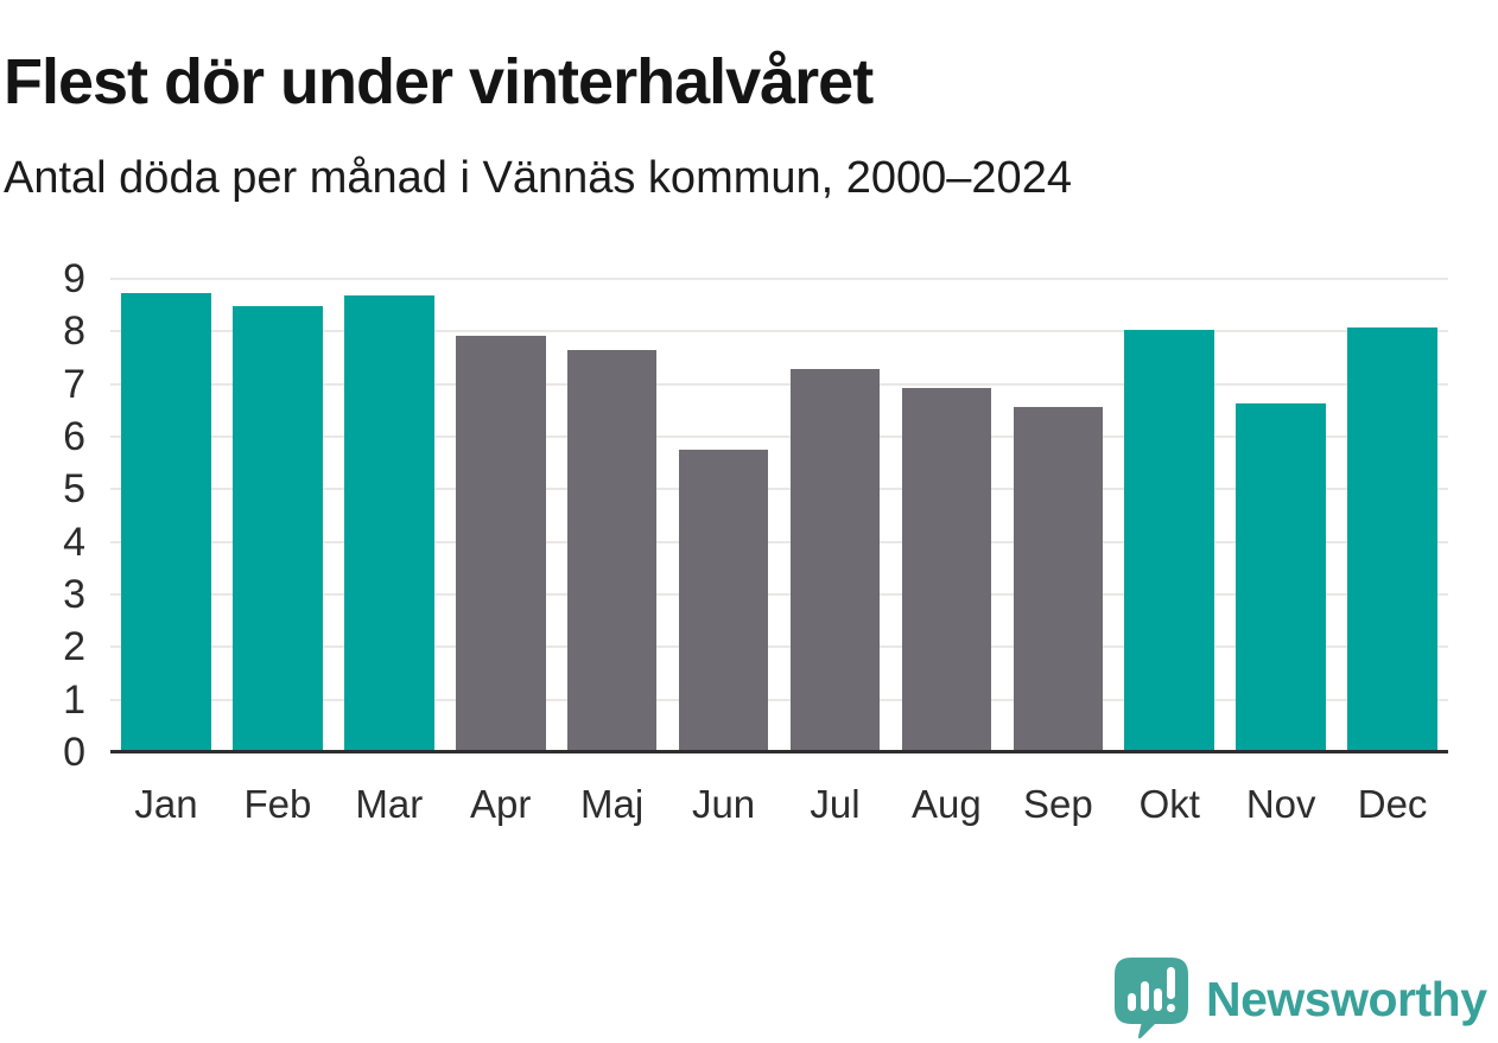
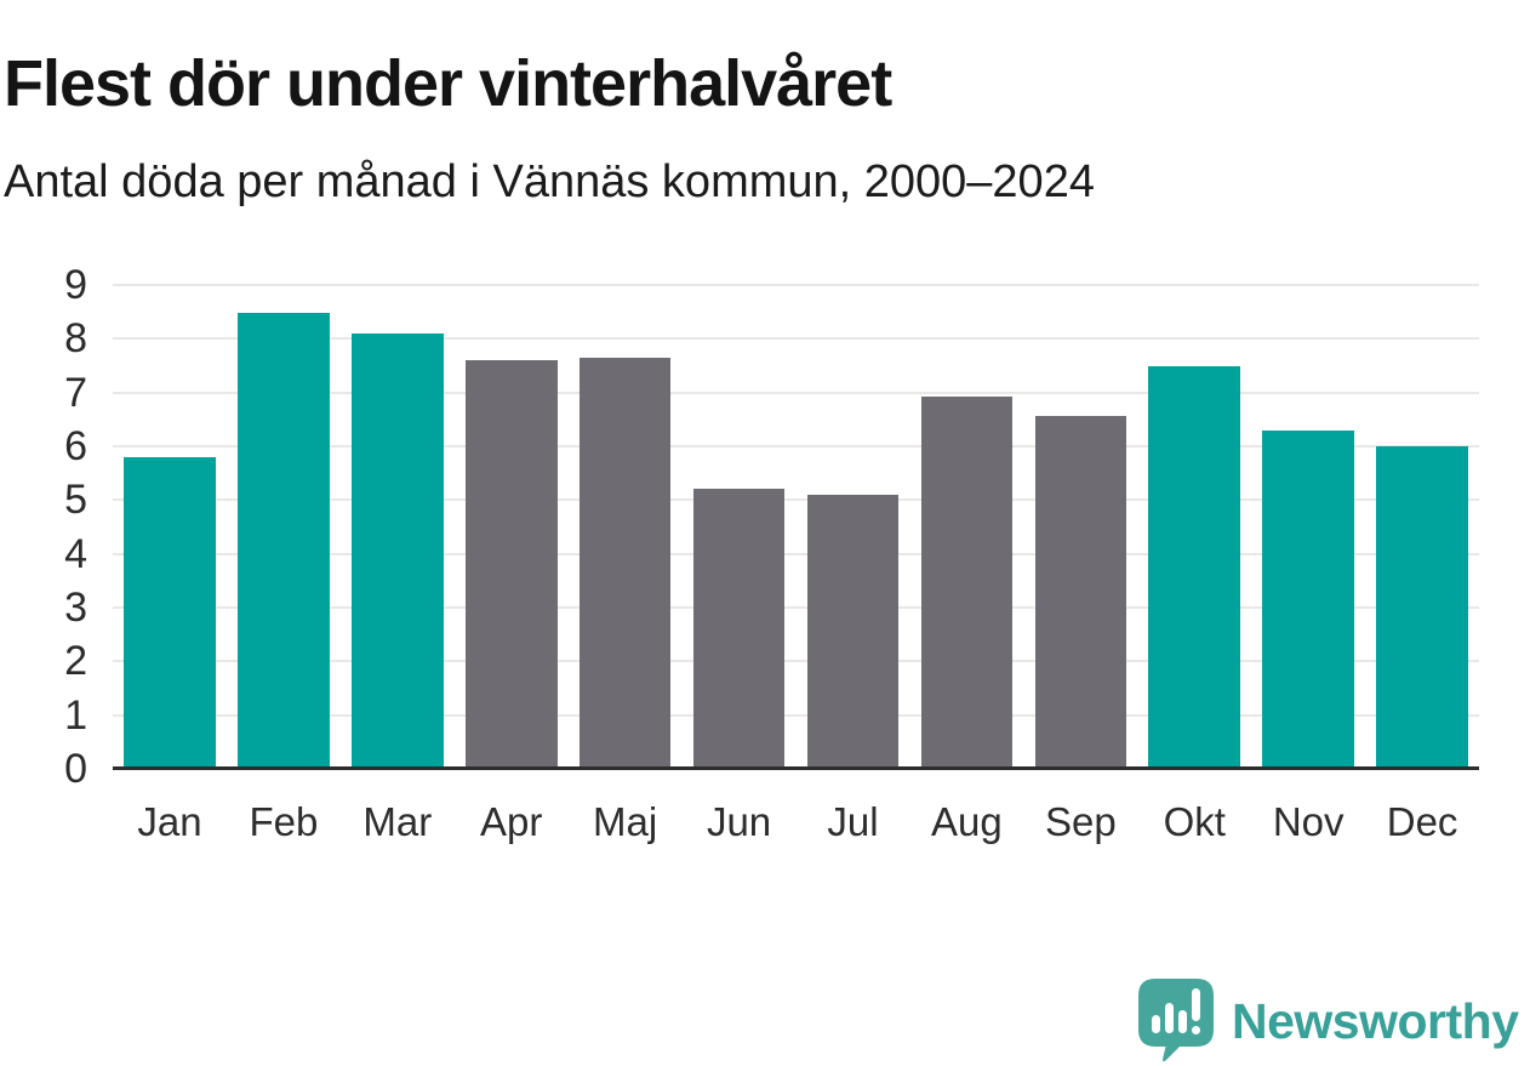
Jan: 8.7 -> 5.8
Mar: 8.7 -> 8.1
Apr: 7.9 -> 7.6
Jun: 5.8 -> 5.2
Jul: 7.3 -> 5.1
Okt: 8.0 -> 7.5
Nov: 6.6 -> 6.3
Dec: 8.1 -> 6.0
